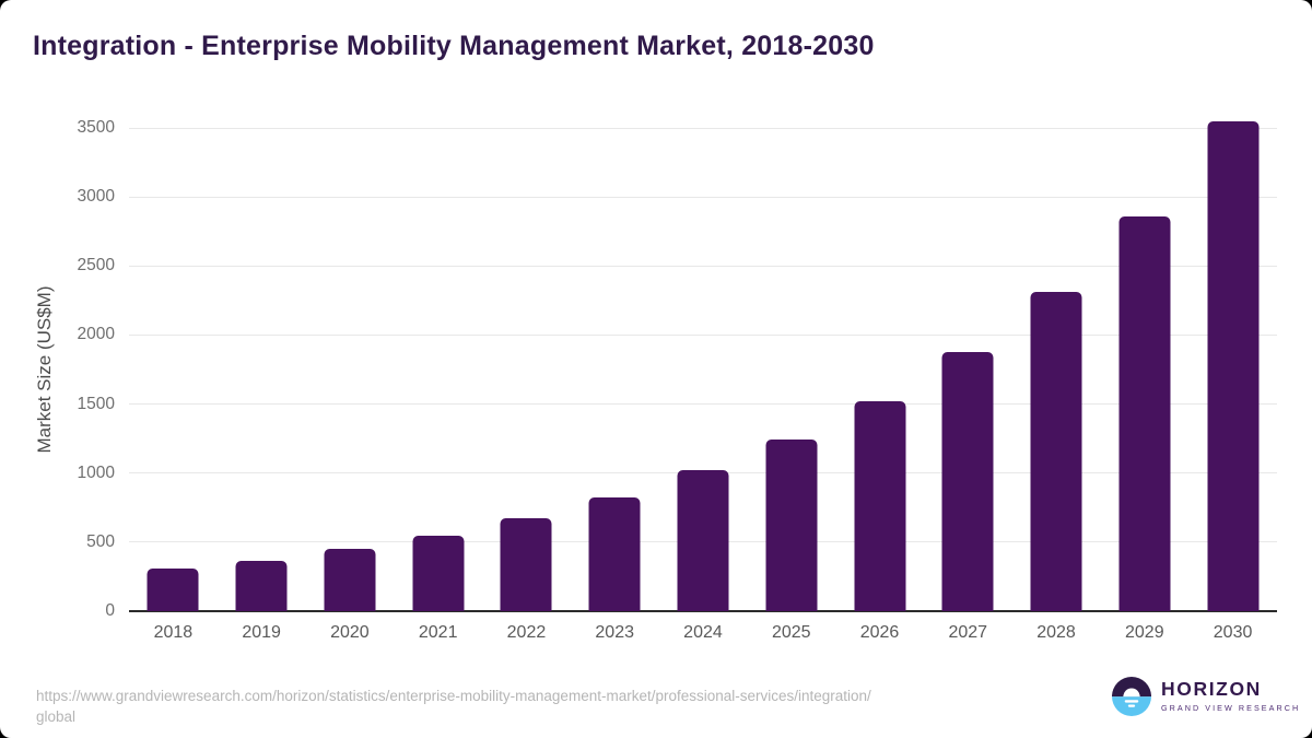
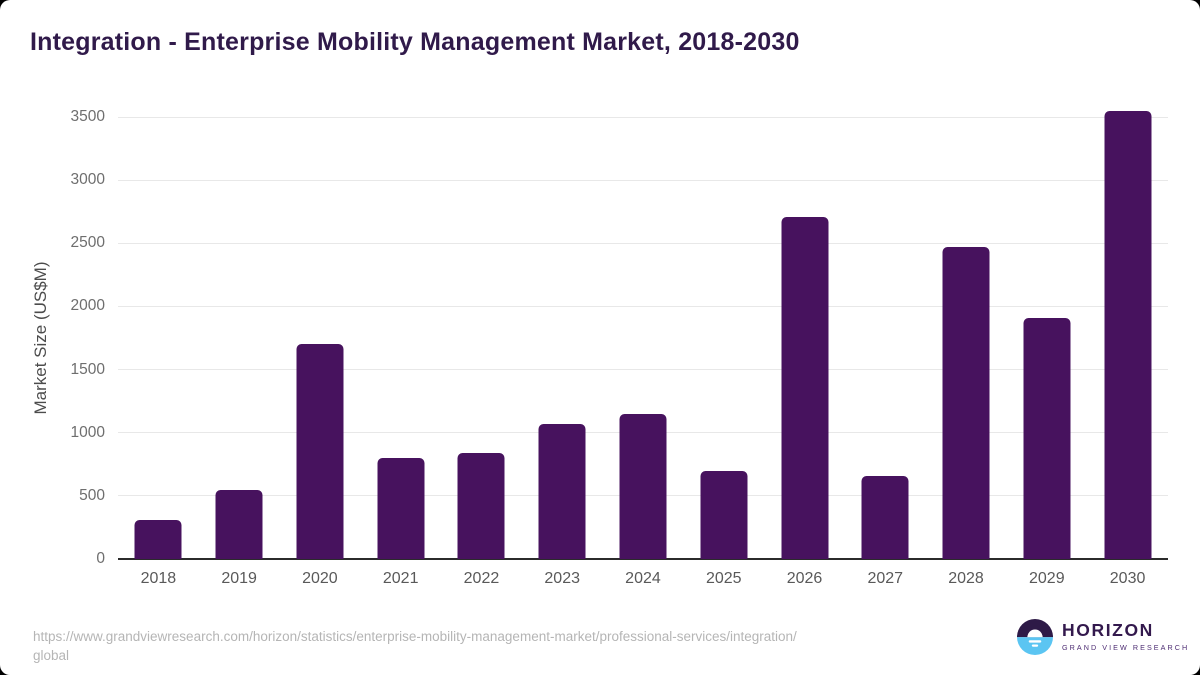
2019: 360 -> 550
2020: 460 -> 1700
2021: 550 -> 800
2022: 680 -> 840
2023: 820 -> 1070
2024: 1020 -> 1150
2025: 1240 -> 700
2026: 1520 -> 2710
2027: 1880 -> 660
2028: 2310 -> 2470
2029: 2860 -> 1910
